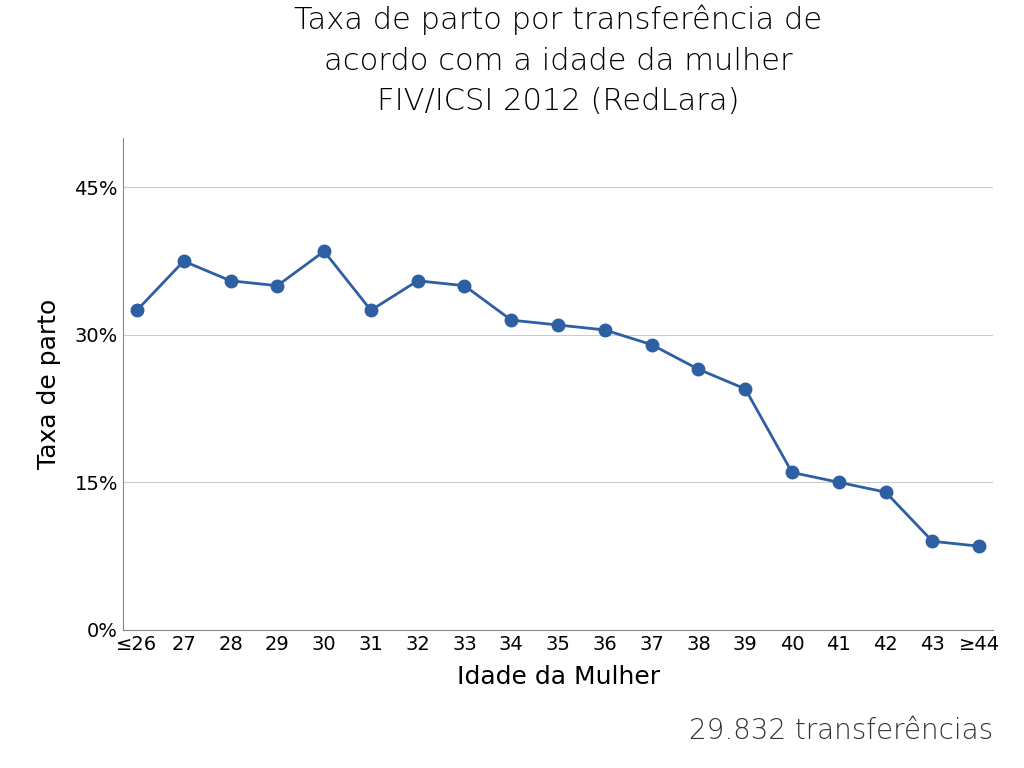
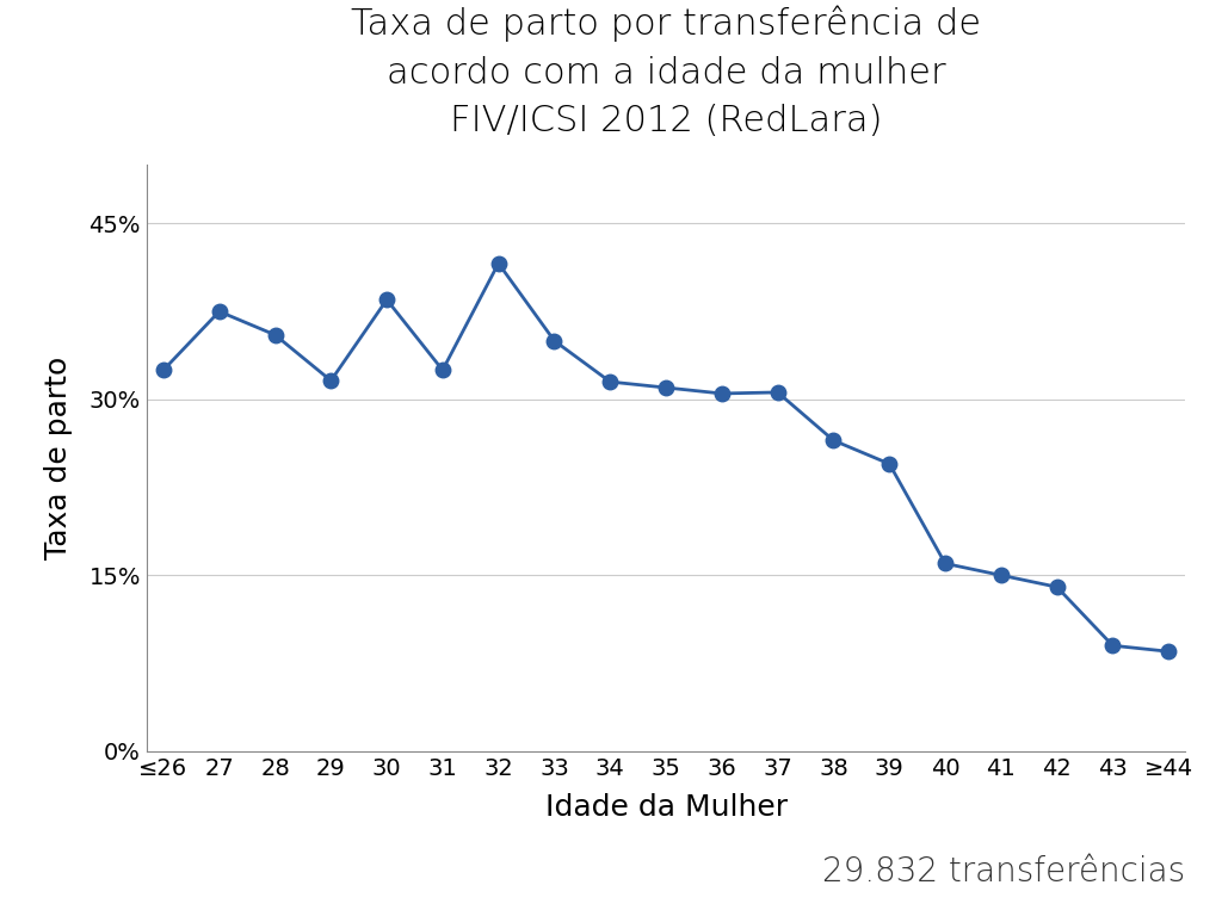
29: 35.0% -> 31.6%
32: 35.5% -> 41.6%
37: 29.0% -> 30.6%
